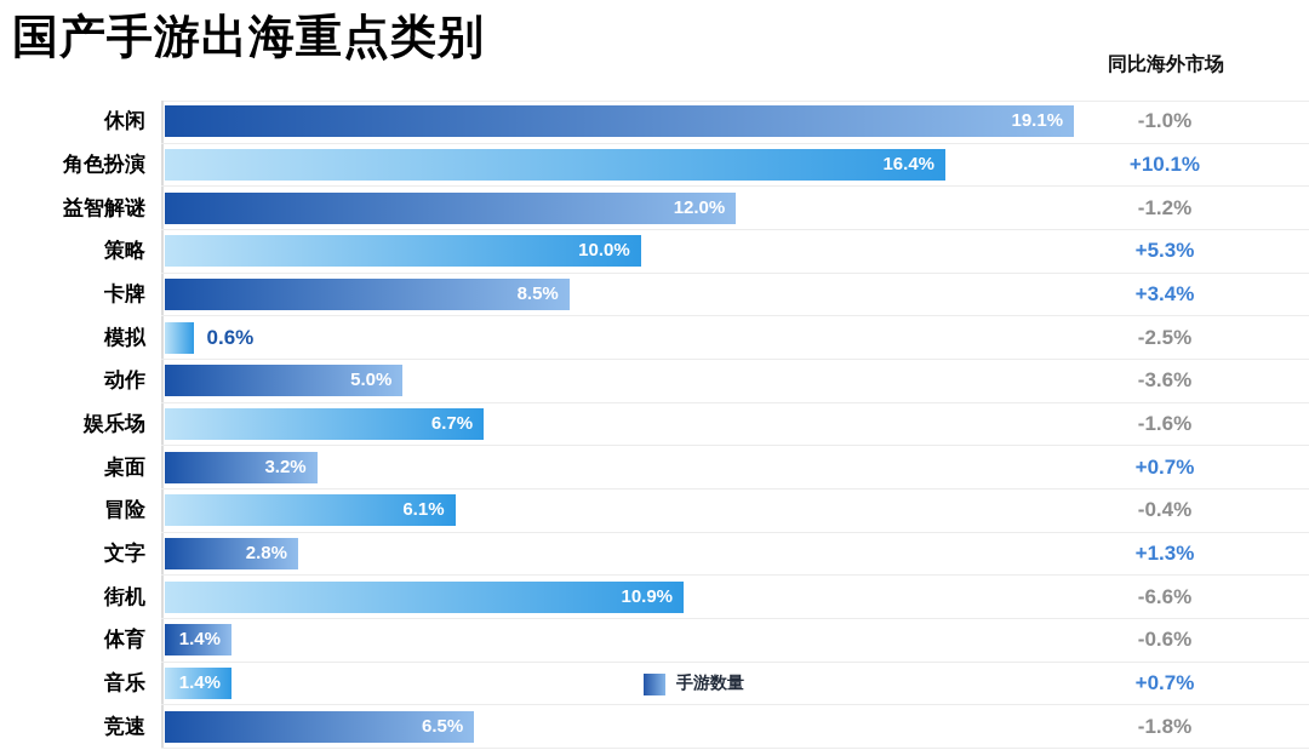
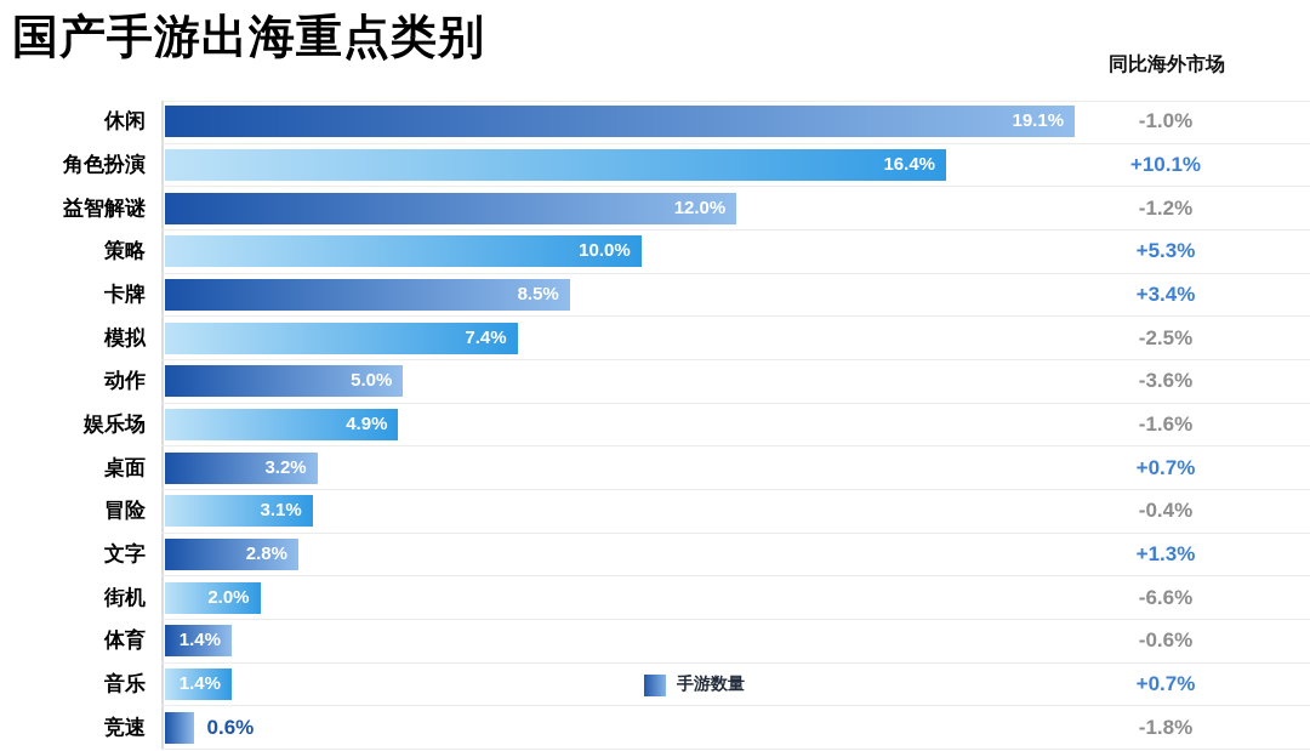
手游数量/模拟: 0.6% -> 7.4%
手游数量/娱乐场: 6.7% -> 4.9%
手游数量/冒险: 6.1% -> 3.1%
手游数量/街机: 10.9% -> 2.0%
手游数量/竞速: 6.5% -> 0.6%
